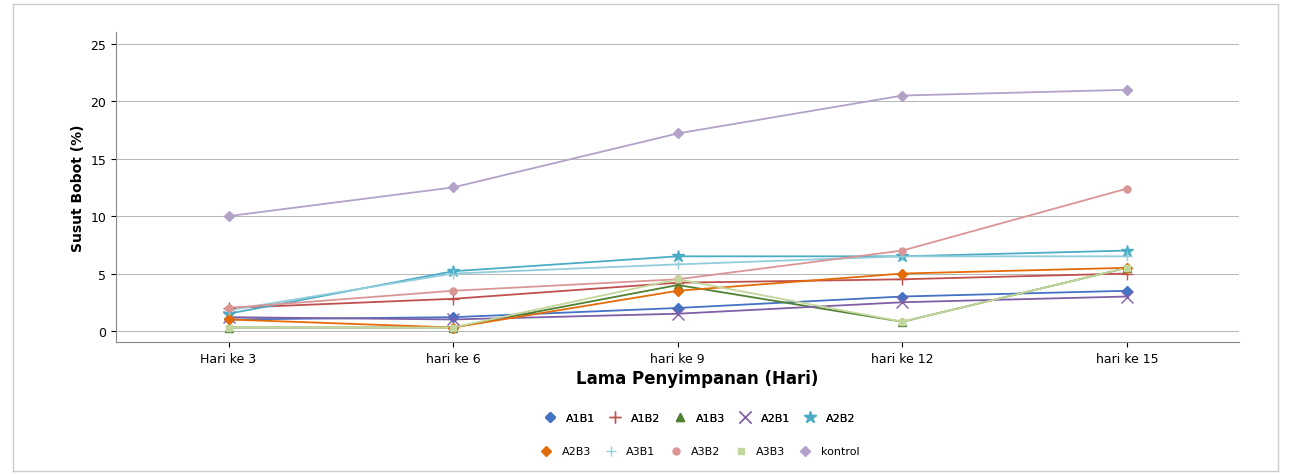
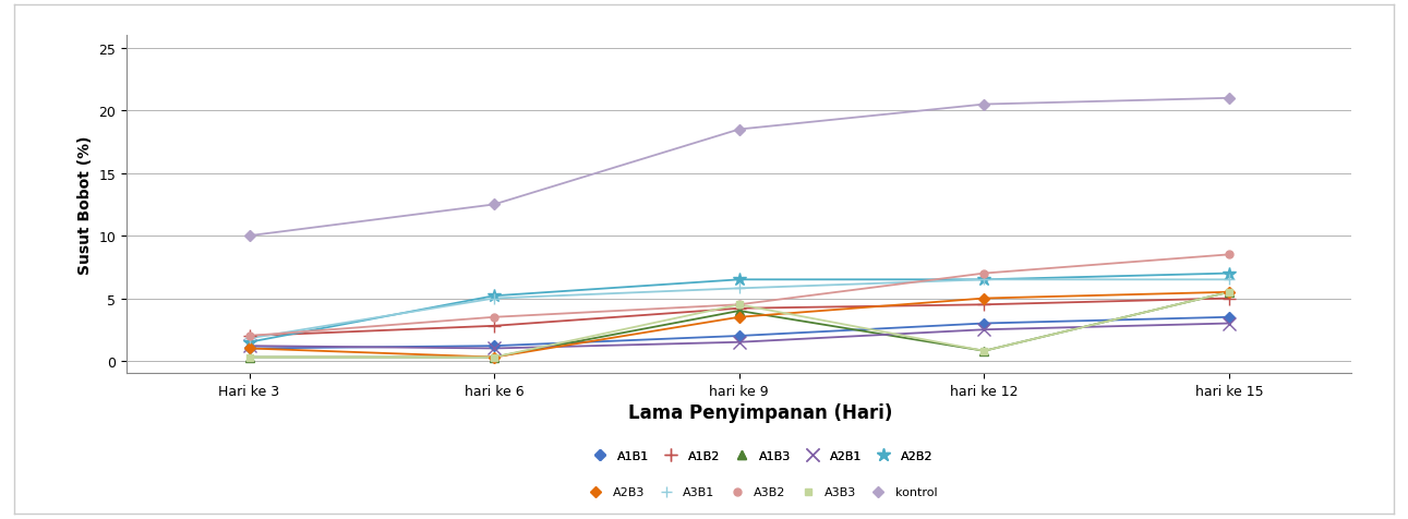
kontrol/hari ke 9: 17.2 -> 18.5
A3B2/hari ke 15: 12.4 -> 8.5
